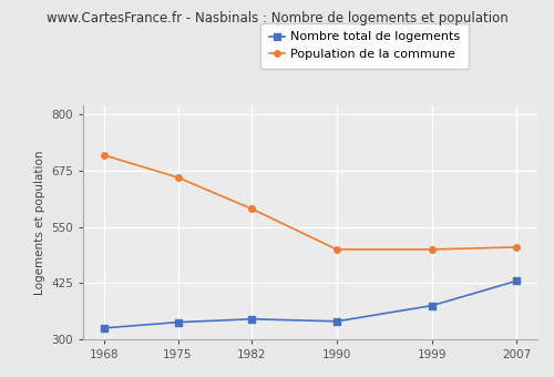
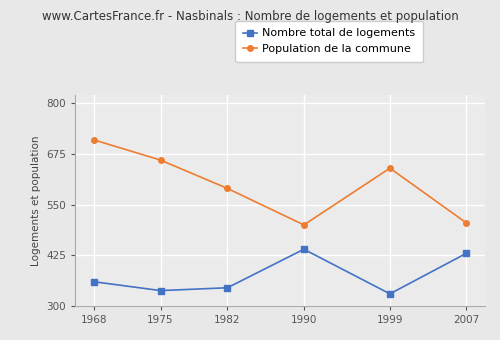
Nombre total de logements/1968: 325 -> 360
Nombre total de logements/1990: 340 -> 440
Nombre total de logements/1999: 375 -> 330
Population de la commune/1999: 500 -> 640
